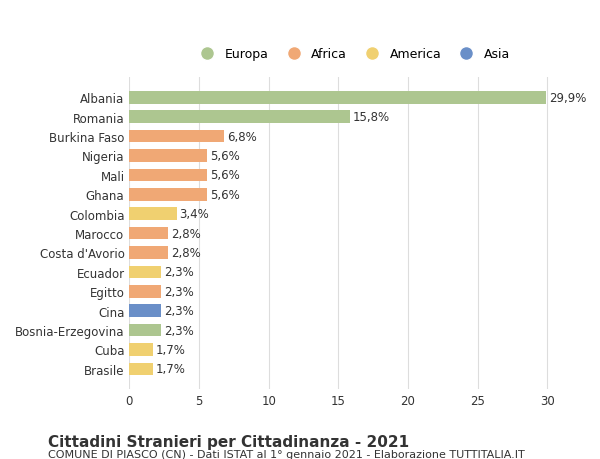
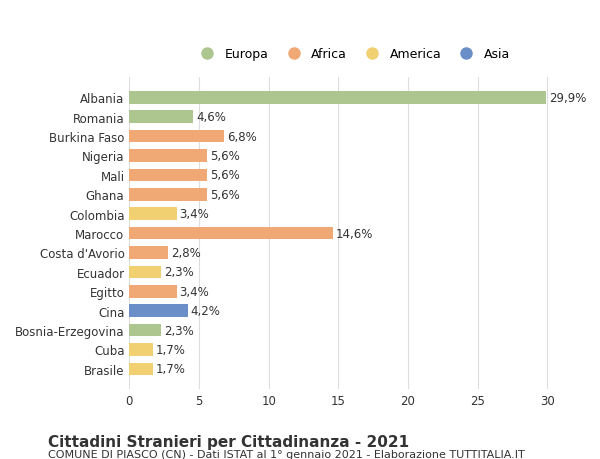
Romania: 15,8% -> 4,6%
Marocco: 2,8% -> 14,6%
Egitto: 2,3% -> 3,4%
Cina: 2,3% -> 4,2%
